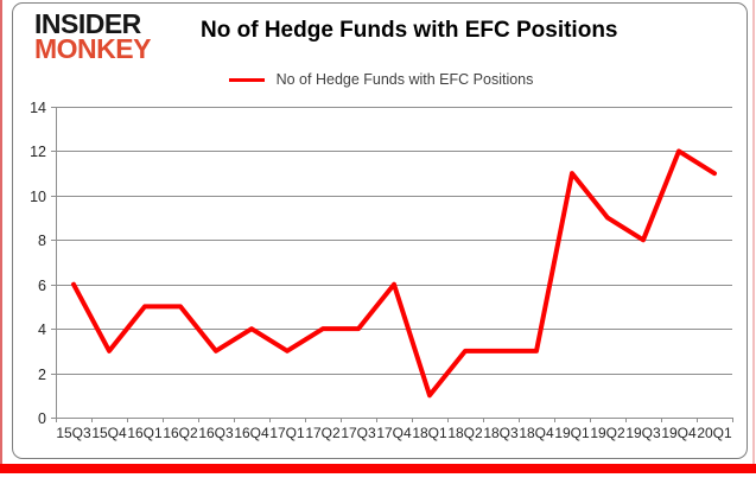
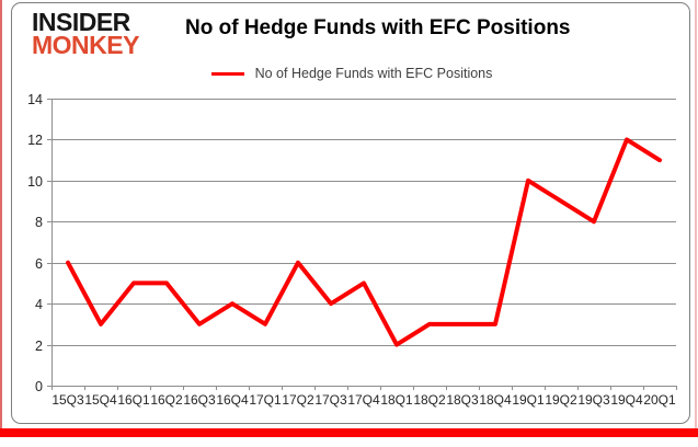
17Q2: 4 -> 6
17Q4: 6 -> 5
18Q1: 1 -> 2
19Q1: 11 -> 10
